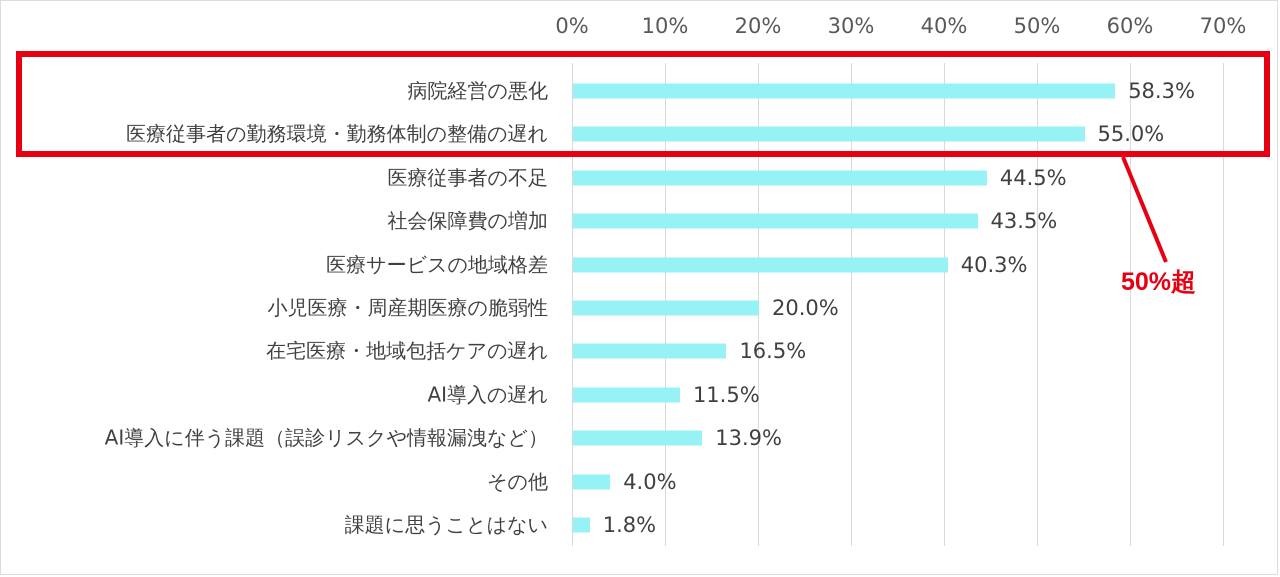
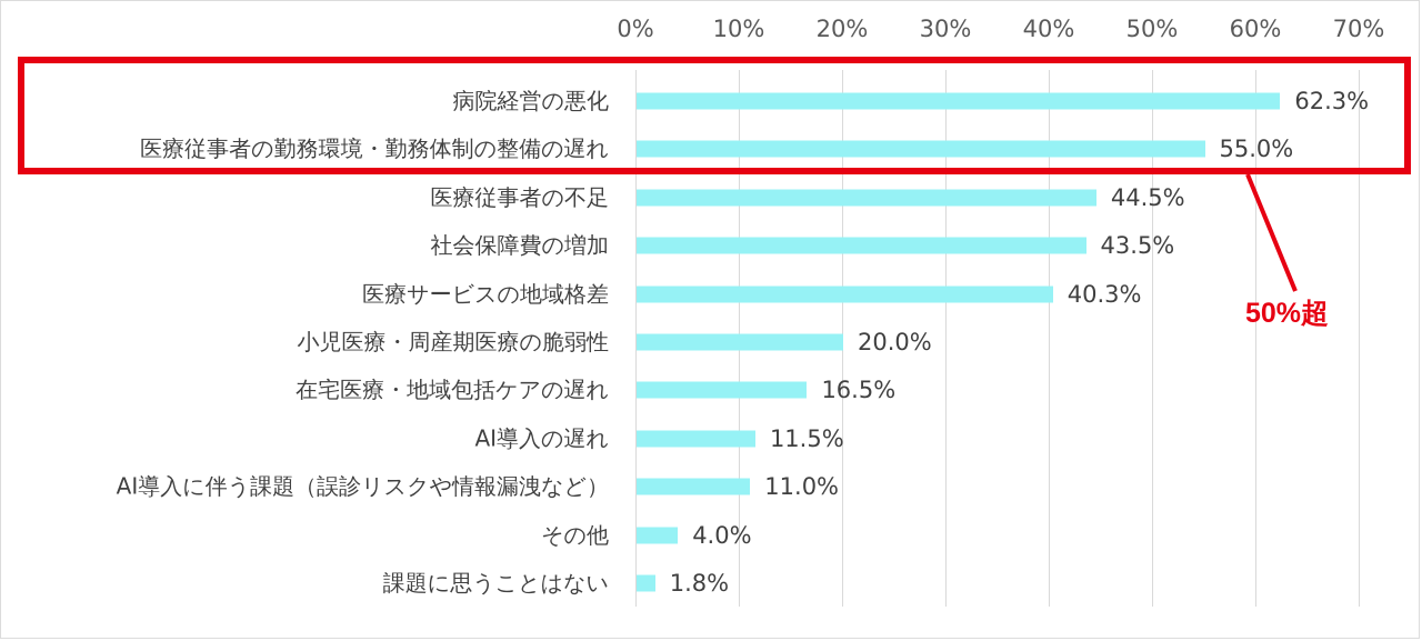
病院経営の悪化: 58.3% -> 62.3%
AI導入に伴う課題（誤診リスクや情報漏洩など）: 13.9% -> 11.0%
